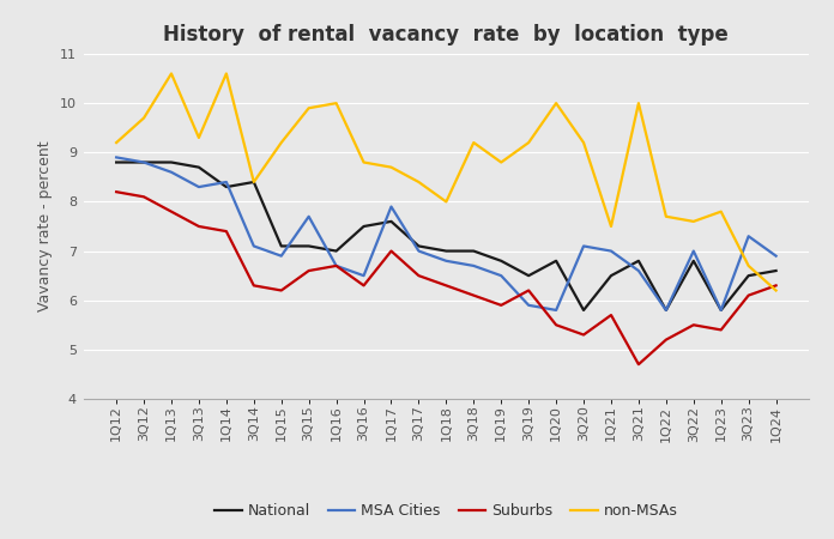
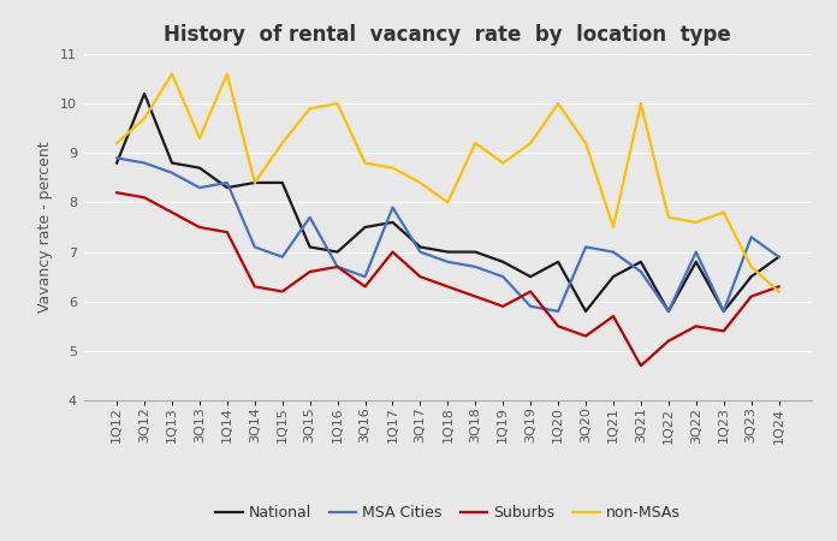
National/3Q12: 8.8 -> 10.2
National/1Q15: 7.1 -> 8.4
National/1Q24: 6.6 -> 6.9
